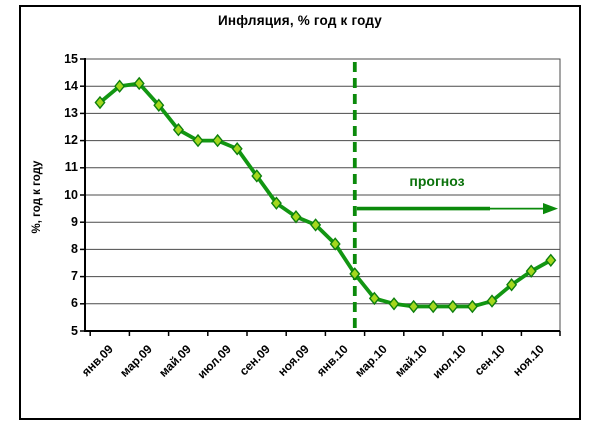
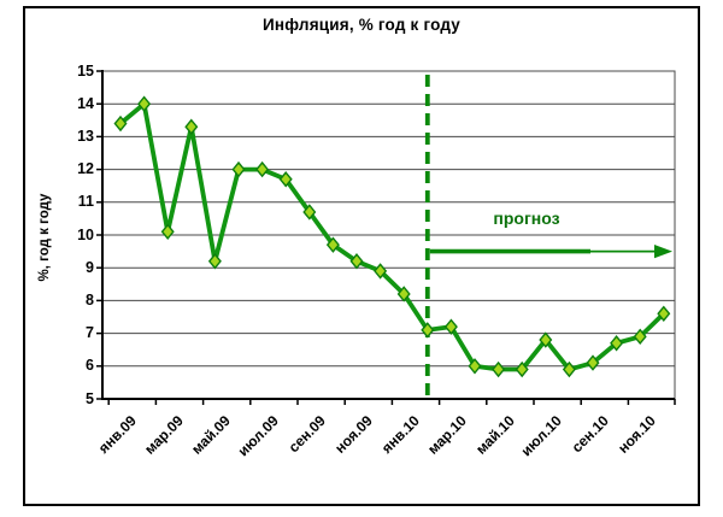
мар.09: 14.1 -> 10.1
май.09: 12.4 -> 9.2
мар.10: 6.2 -> 7.2
июл.10: 5.9 -> 6.8
ноя.10: 7.2 -> 6.9
